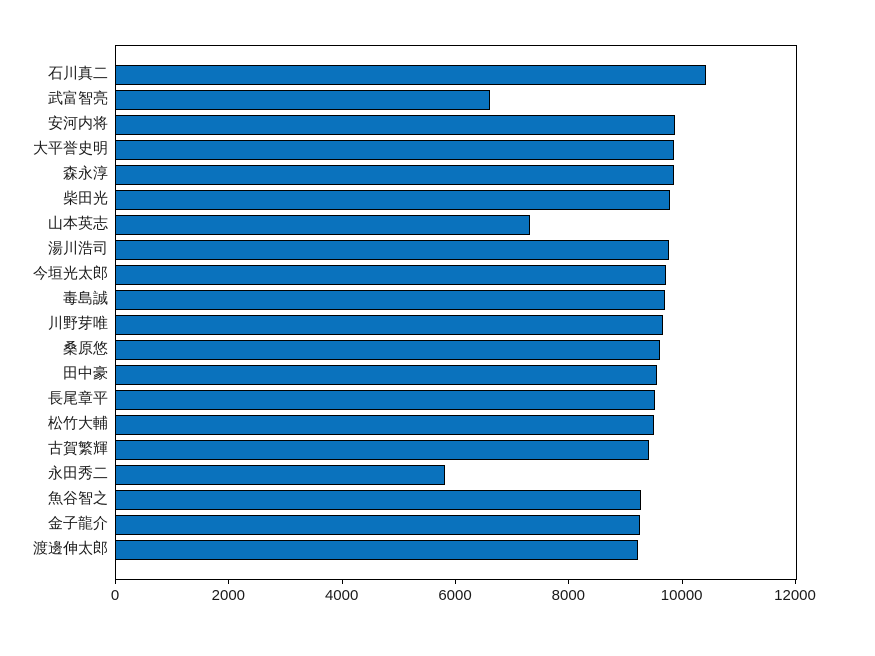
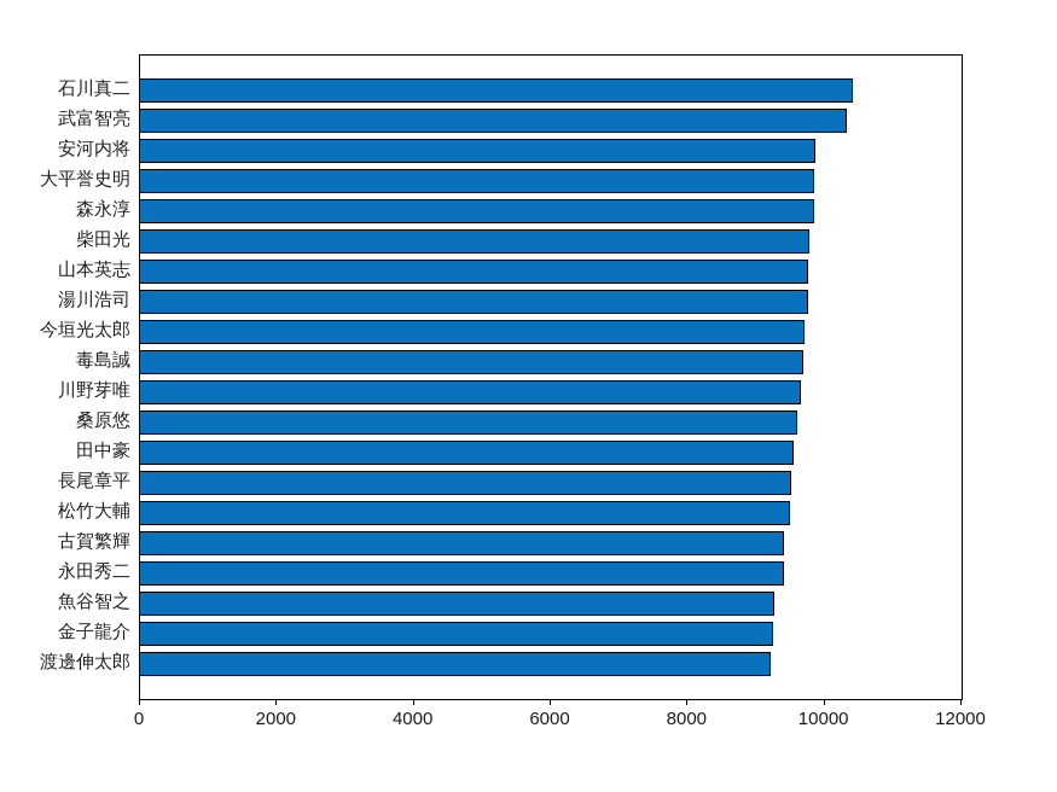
武富智亮: 6600 -> 10300
山本英志: 7300 -> 9800
永田秀二: 5800 -> 9400
